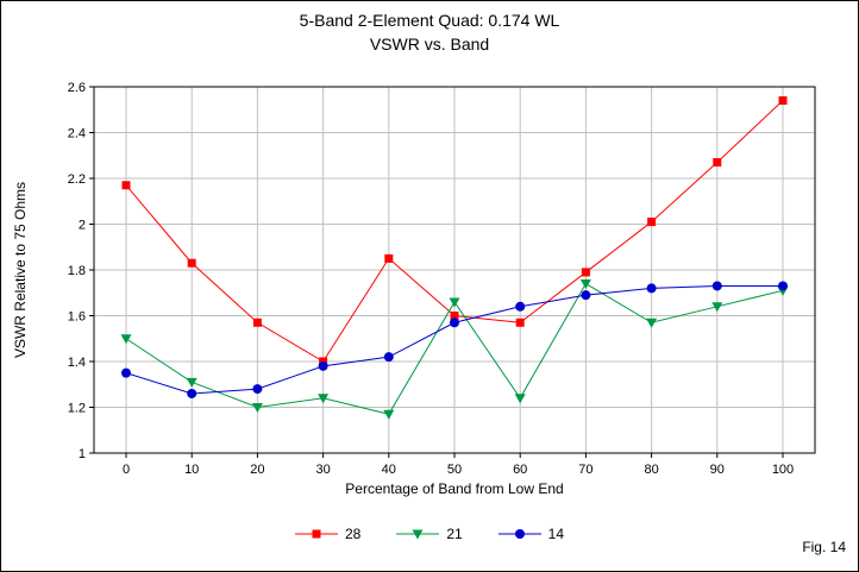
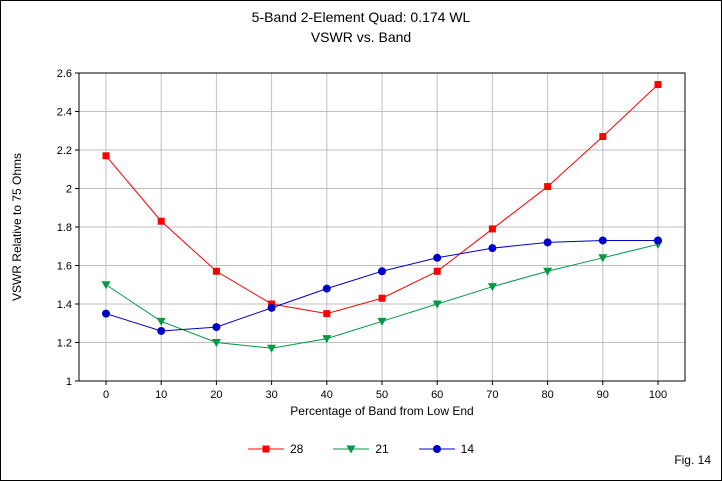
21/30: 1.24 -> 1.17
28/40: 1.85 -> 1.35
21/40: 1.17 -> 1.22
14/40: 1.42 -> 1.48
28/50: 1.60 -> 1.43
21/50: 1.66 -> 1.31
21/60: 1.24 -> 1.40
21/70: 1.74 -> 1.49
